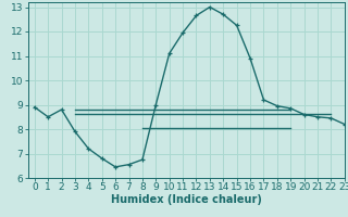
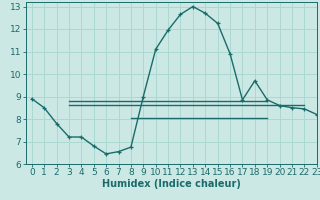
2: 8.80 -> 7.80
3: 7.90 -> 7.20
17: 9.20 -> 8.85
18: 8.95 -> 9.70
